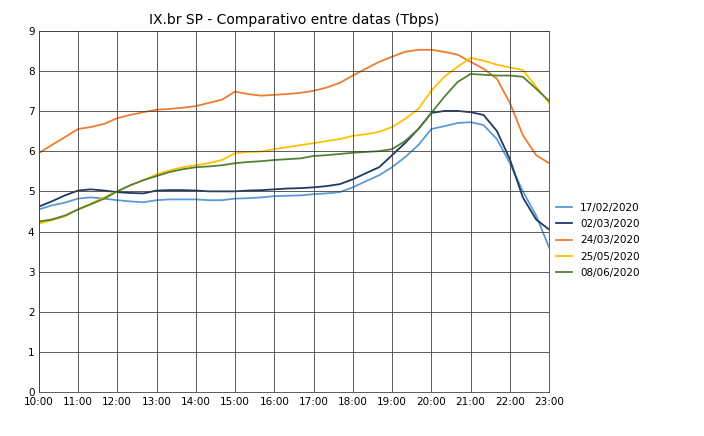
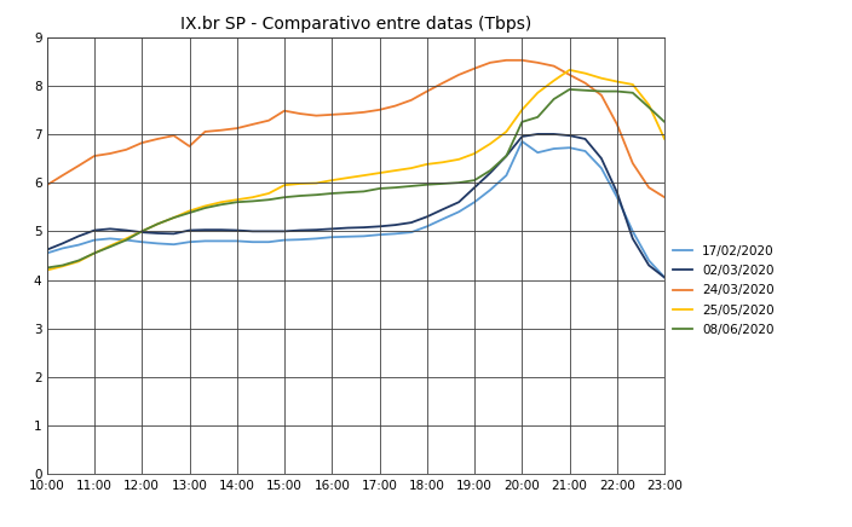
24/03/2020/13:00: 7.03 -> 6.75
17/02/2020/20:00: 6.55 -> 6.85
08/06/2020/20:00: 6.95 -> 7.25
17/02/2020/23:00: 3.60 -> 4.05
25/05/2020/23:00: 7.20 -> 6.90
